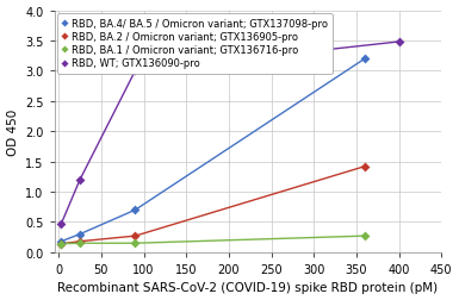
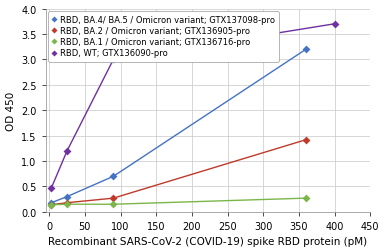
RBD, WT; GTX136090-pro/400: 3.48 -> 3.70
